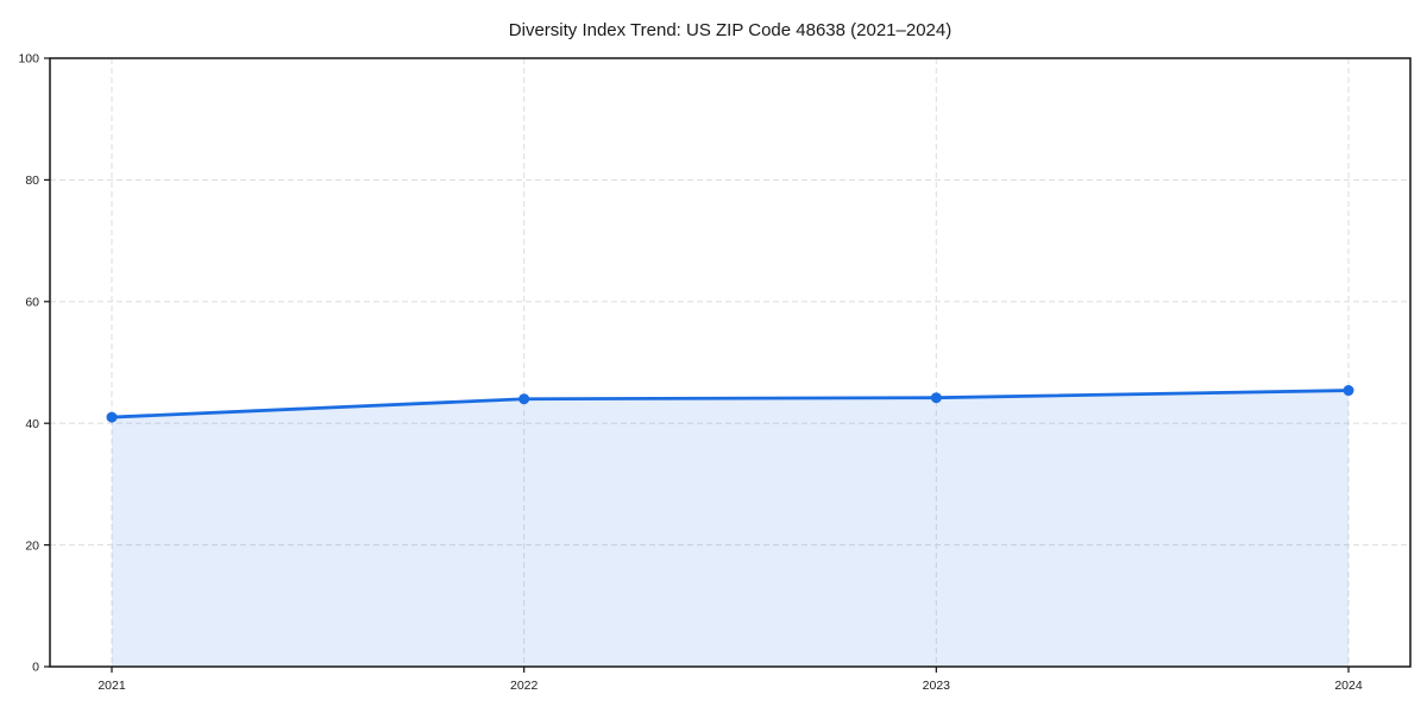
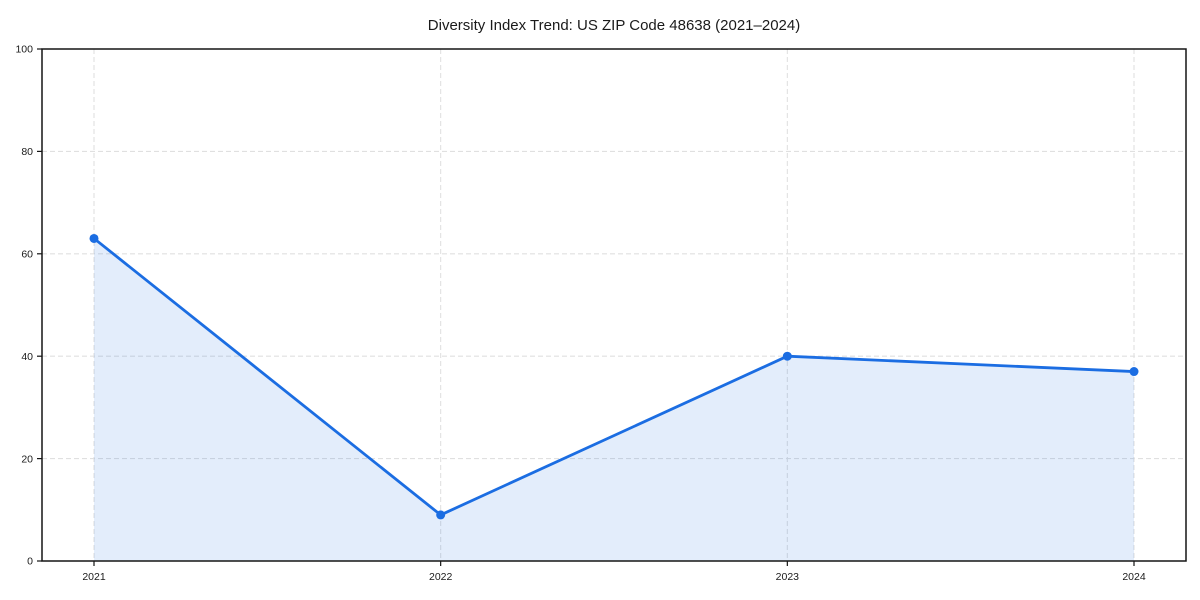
2021: 41 -> 63
2022: 44 -> 9
2023: 44 -> 40
2024: 45 -> 37
